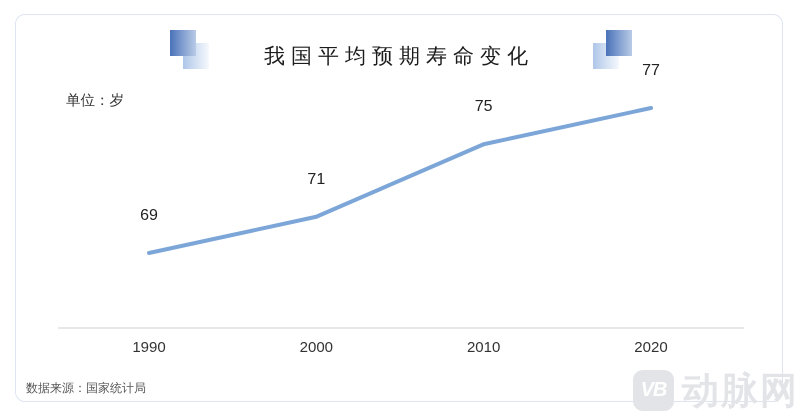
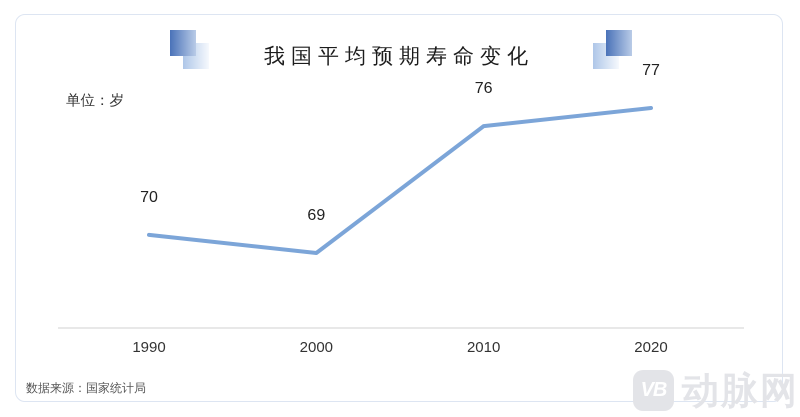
1990: 69 -> 70
2000: 71 -> 69
2010: 75 -> 76
